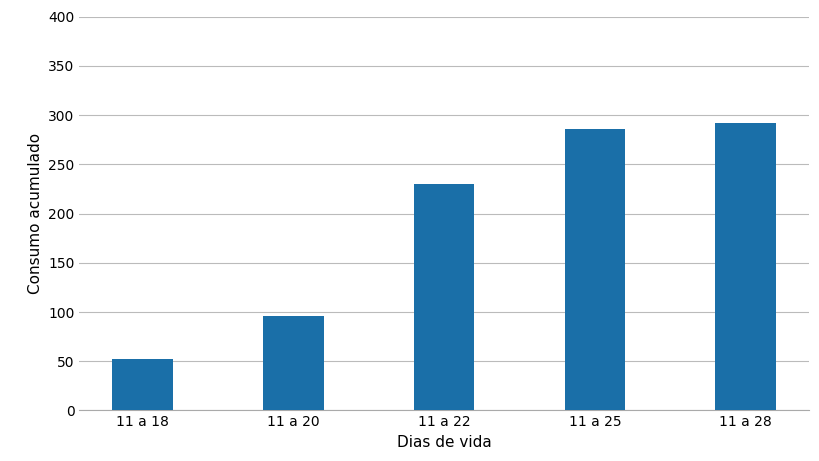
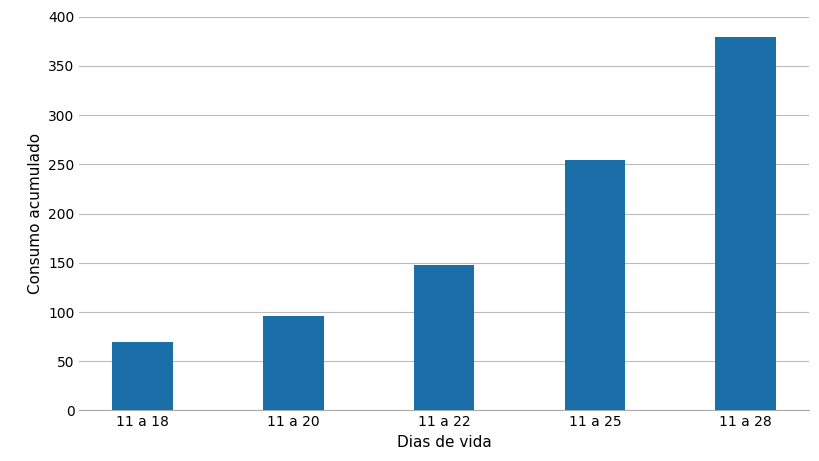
11 a 18: 52 -> 70
11 a 22: 230 -> 148
11 a 25: 286 -> 254
11 a 28: 292 -> 379
